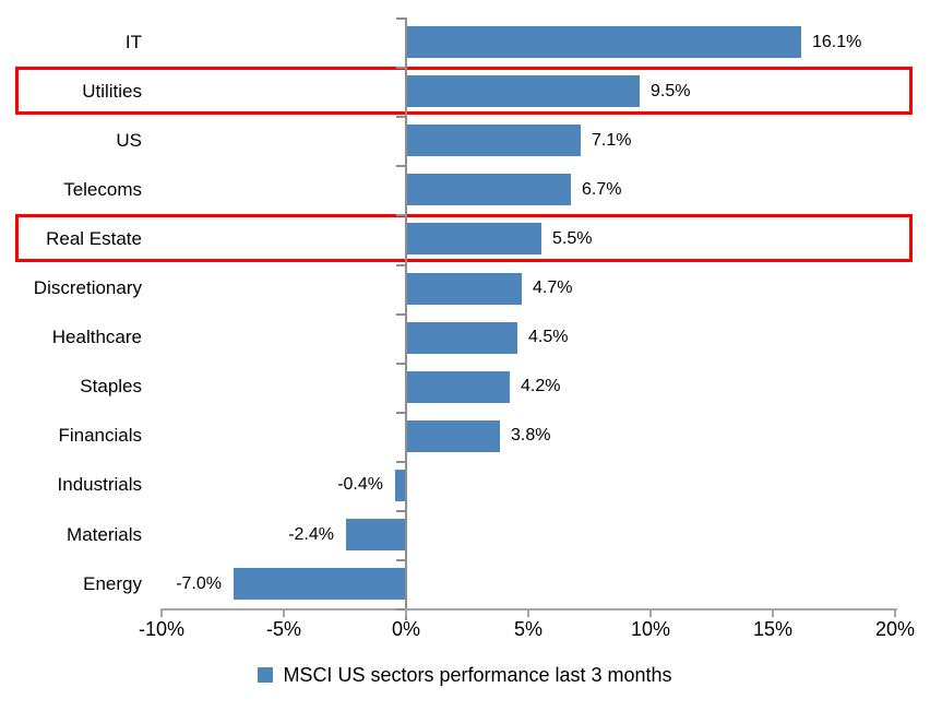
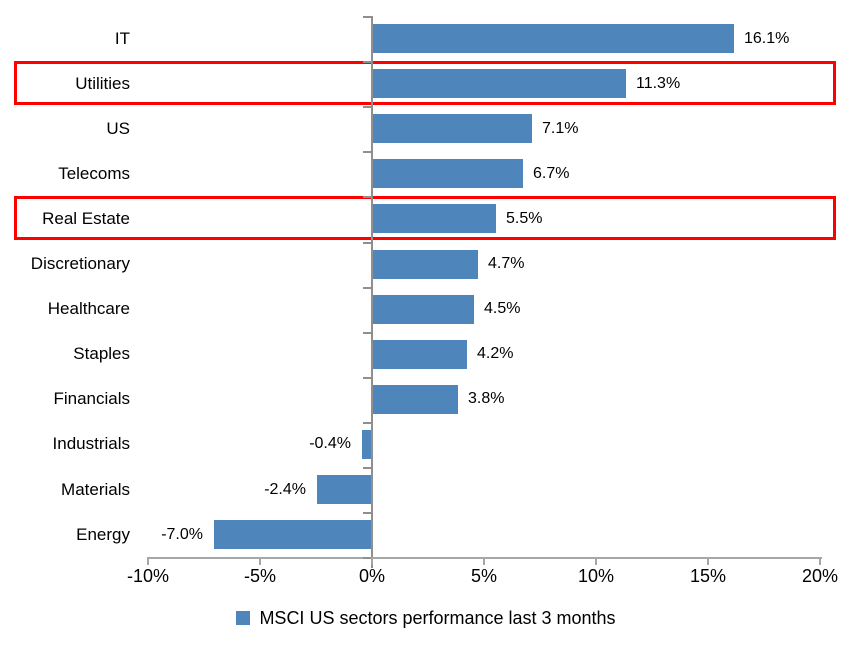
Utilities: 9.5% -> 11.3%
